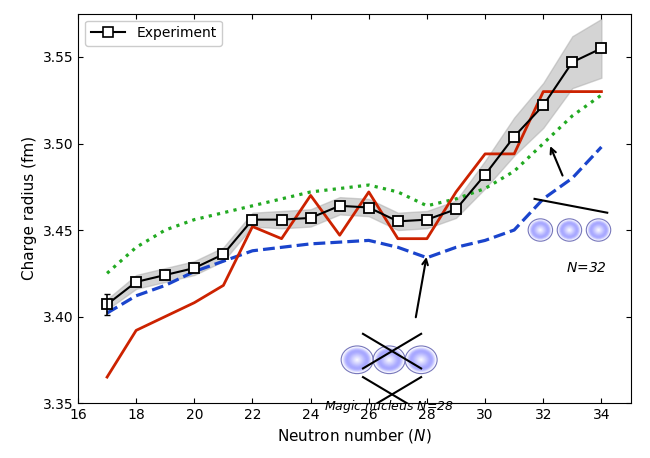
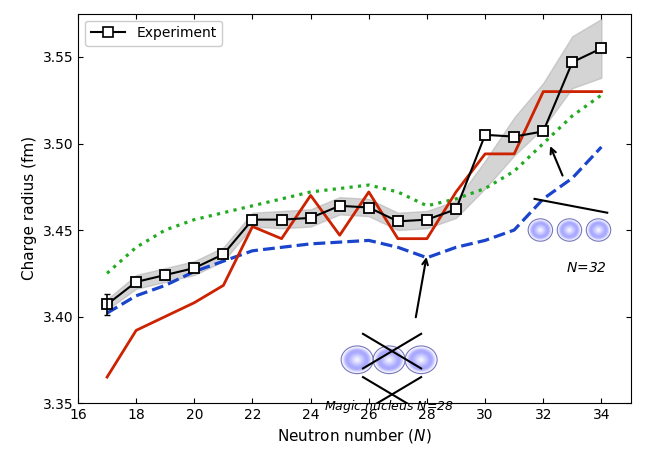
Experiment/30: 3.482 -> 3.505
Experiment/32: 3.522 -> 3.507
